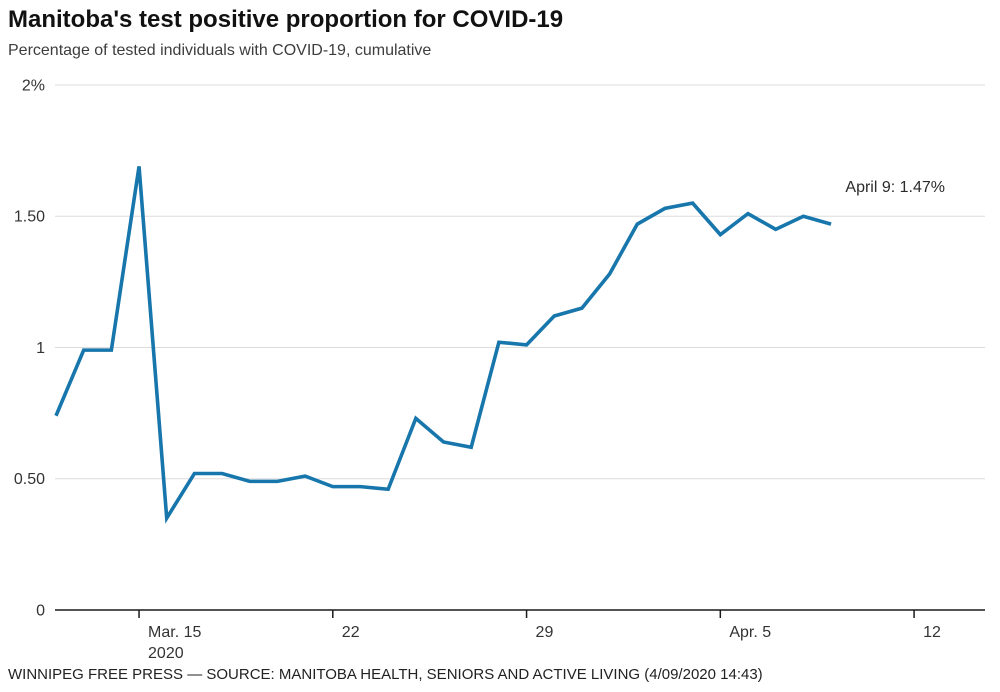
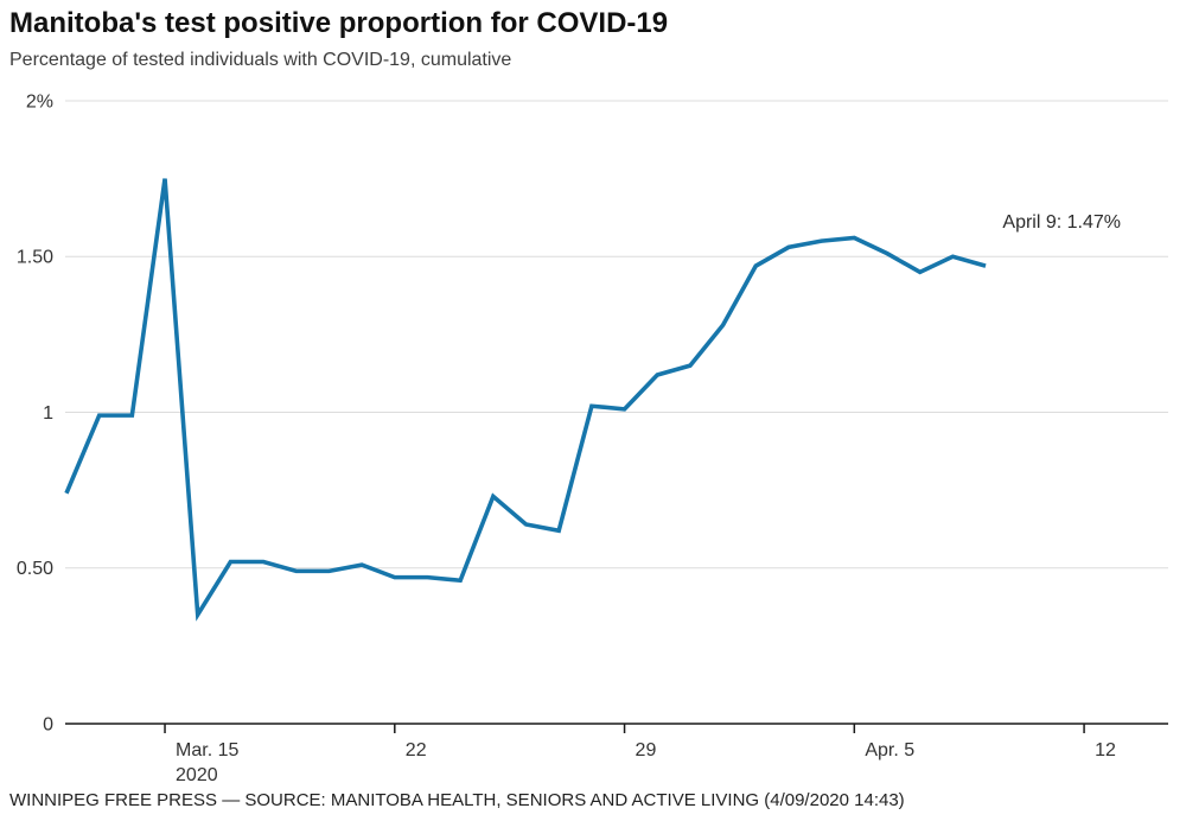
Mar. 15: 1.69% -> 1.75%
Apr. 5: 1.43% -> 1.56%
